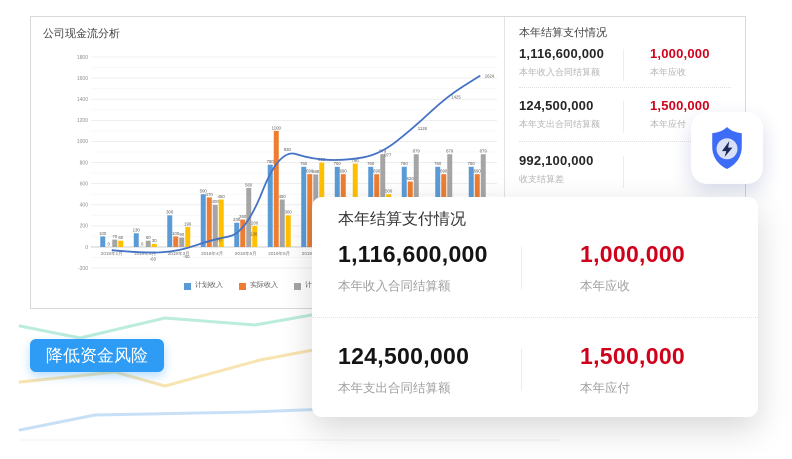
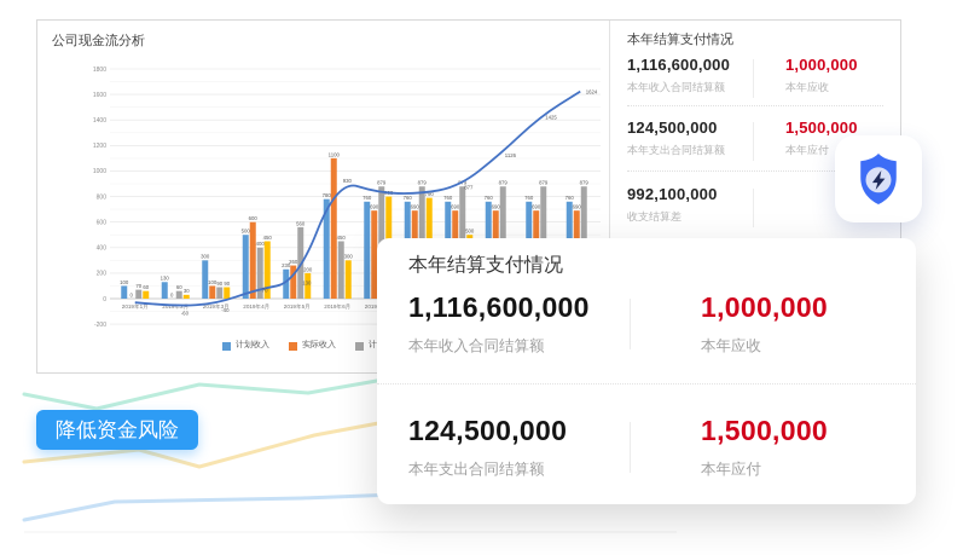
实际支出/2019年3月: 190 -> 90
实际收入/2019年4月: 470 -> 600
计划支出/2019年7月: 688 -> 879
计划支出/2019年8月: 96 -> 879
实际收入/2019年10月: 620 -> 690
